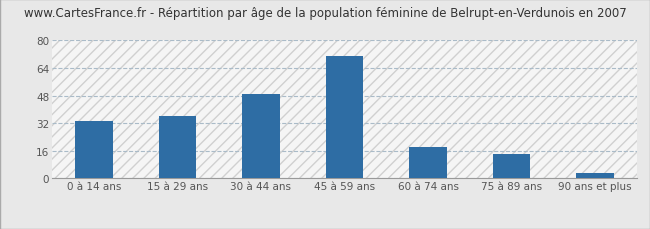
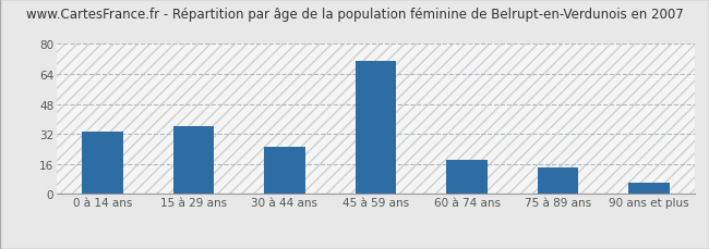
30 à 44 ans: 49 -> 25
90 ans et plus: 3 -> 6
